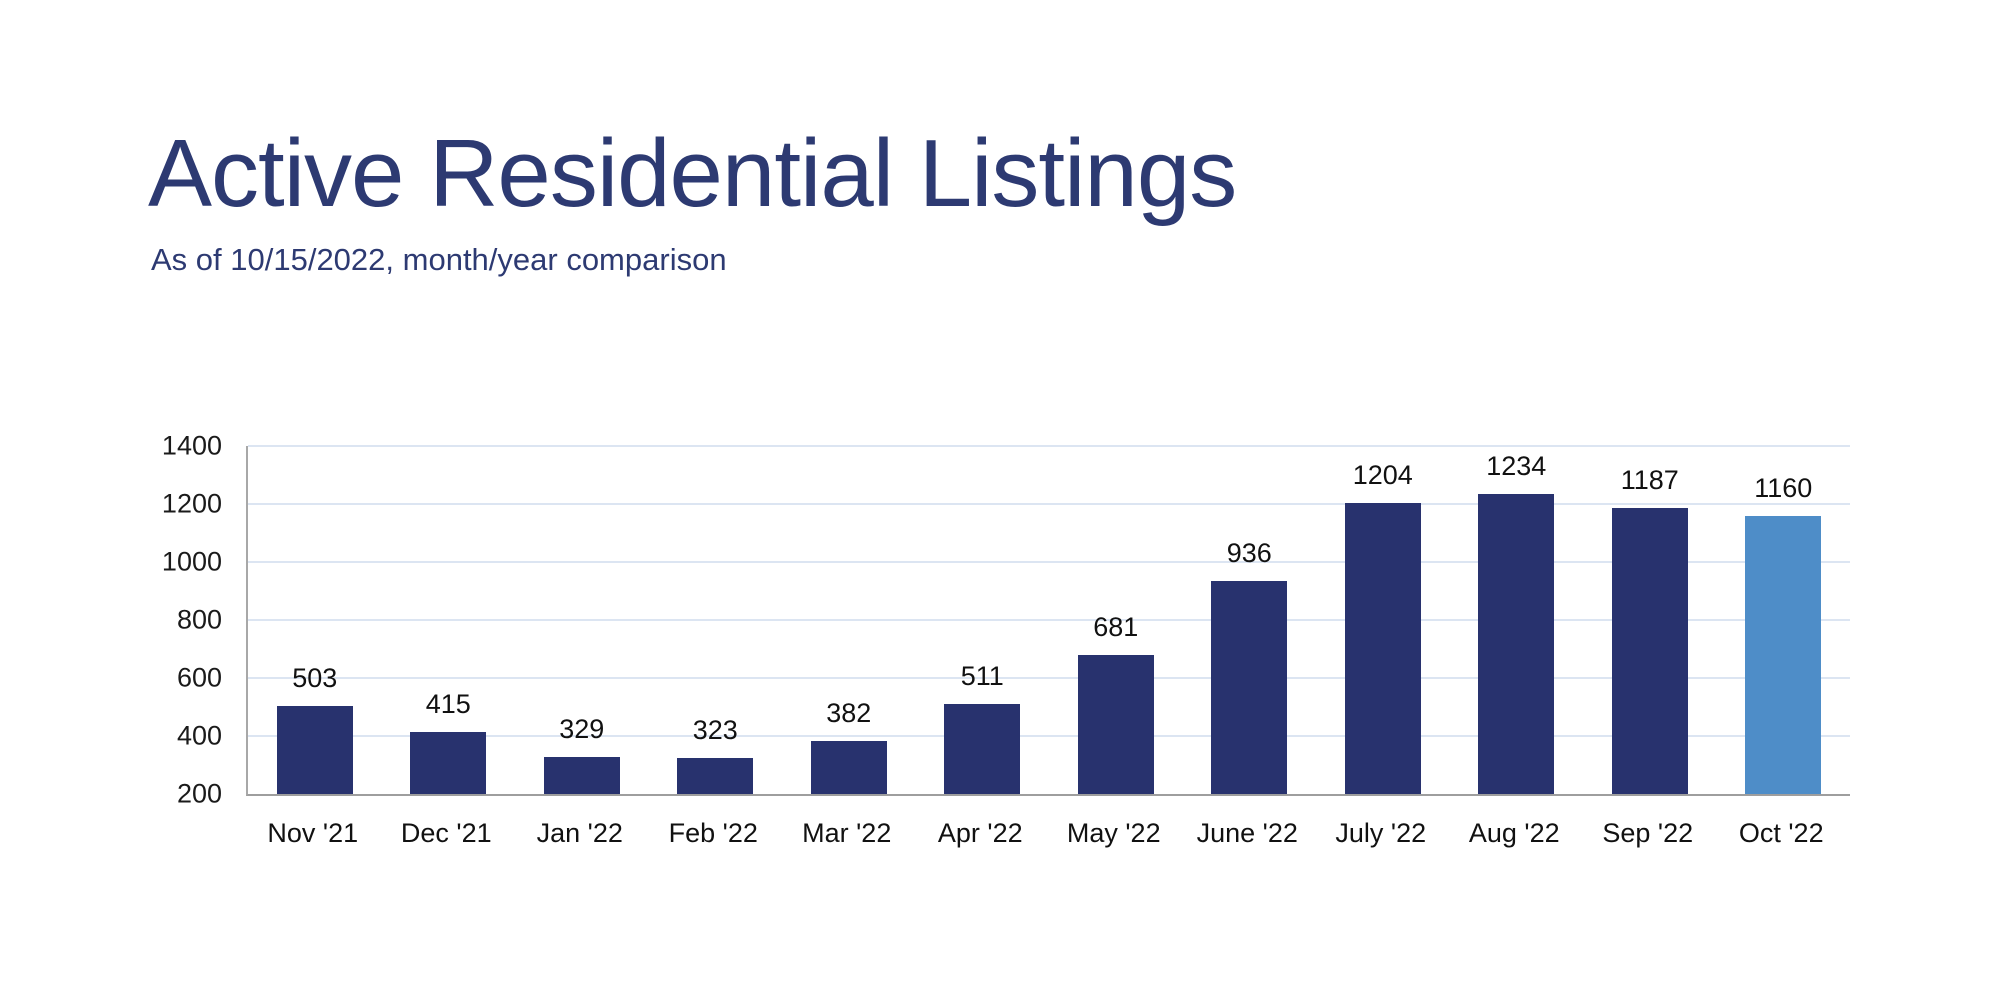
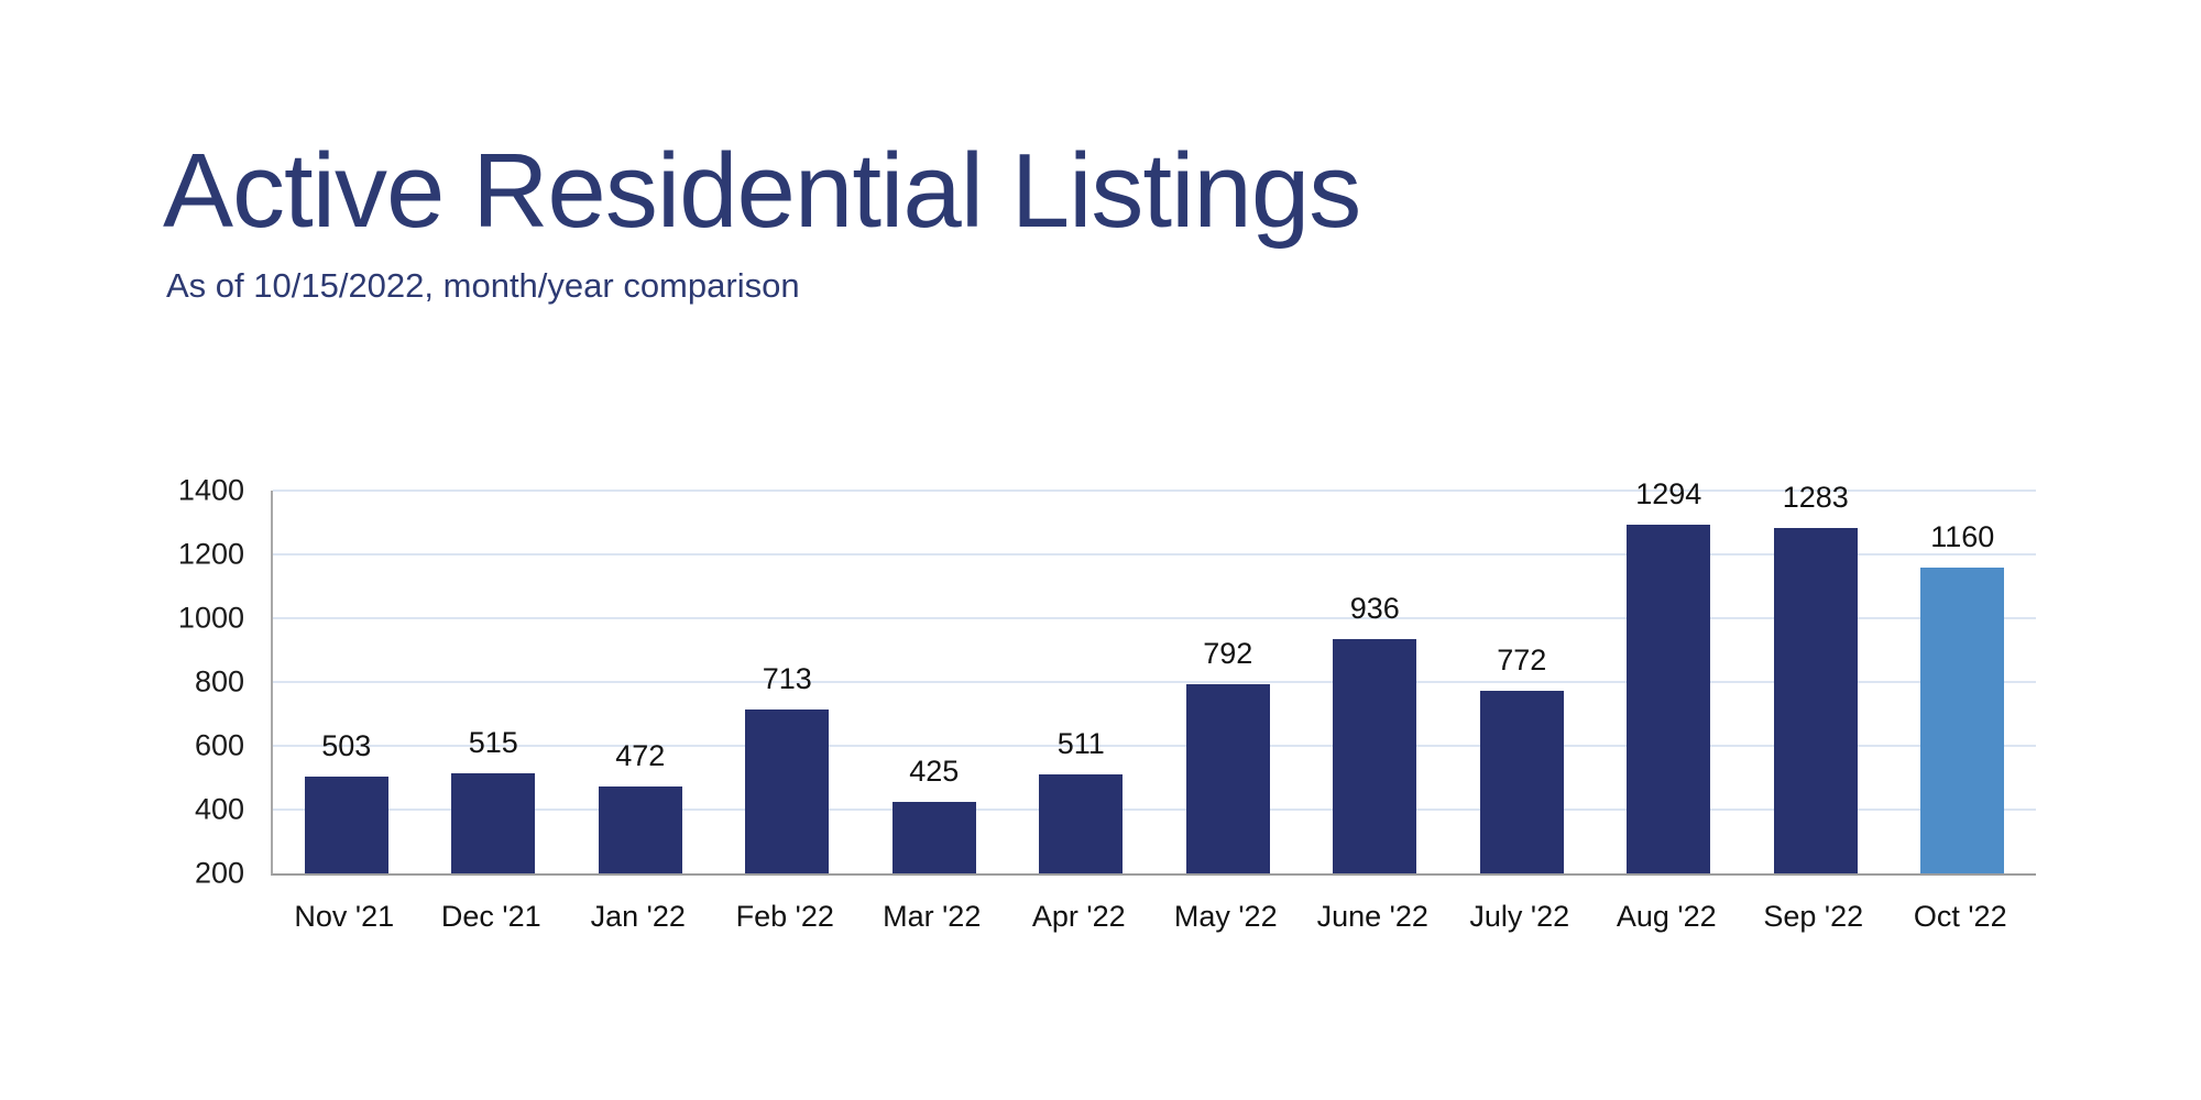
Dec '21: 415 -> 515
Jan '22: 329 -> 472
Feb '22: 323 -> 713
Mar '22: 382 -> 425
May '22: 681 -> 792
July '22: 1204 -> 772
Aug '22: 1234 -> 1294
Sep '22: 1187 -> 1283
